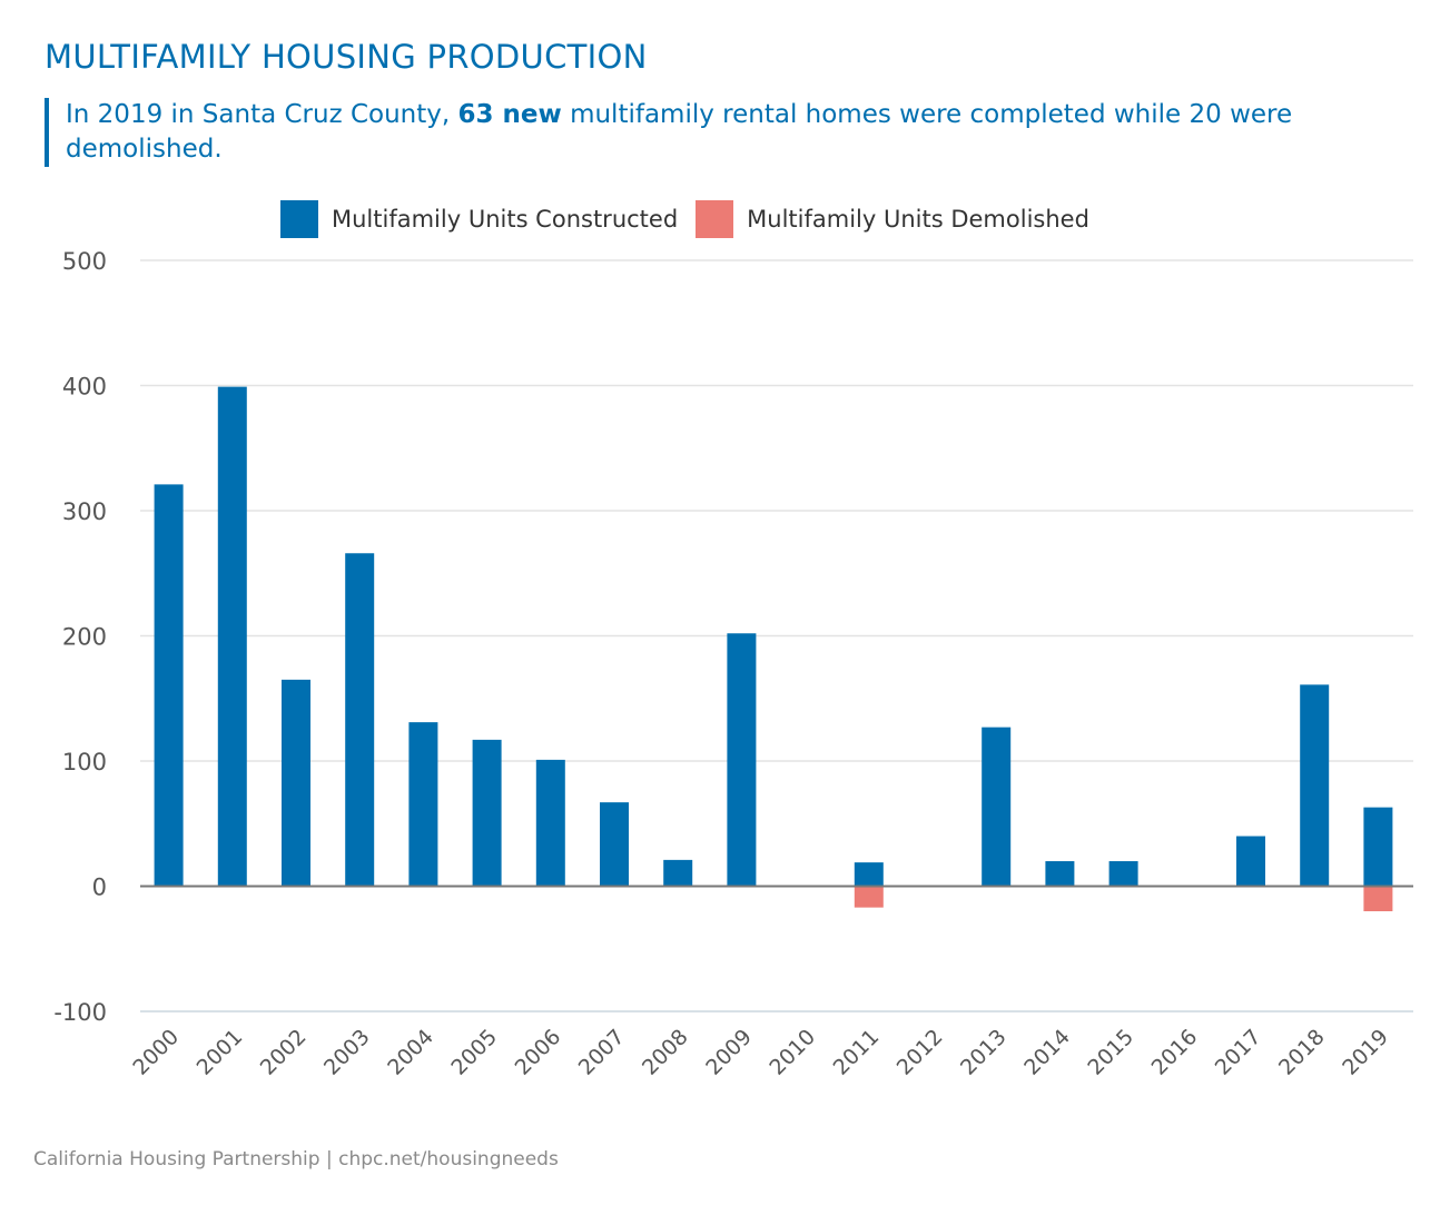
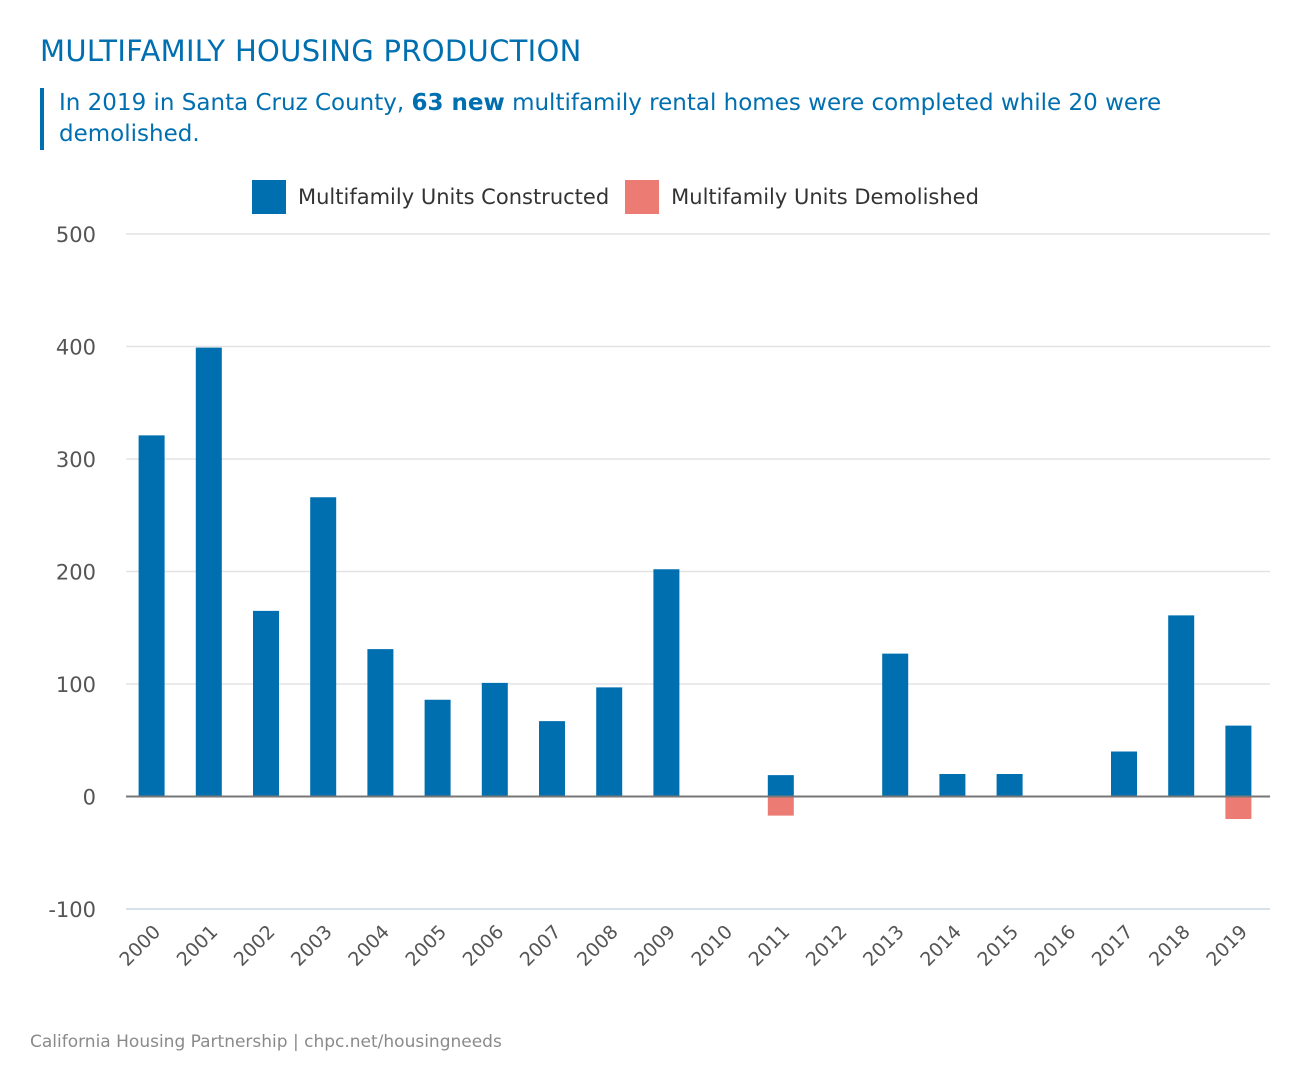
Multifamily Units Constructed/2005: 117 -> 86
Multifamily Units Constructed/2008: 21 -> 97
